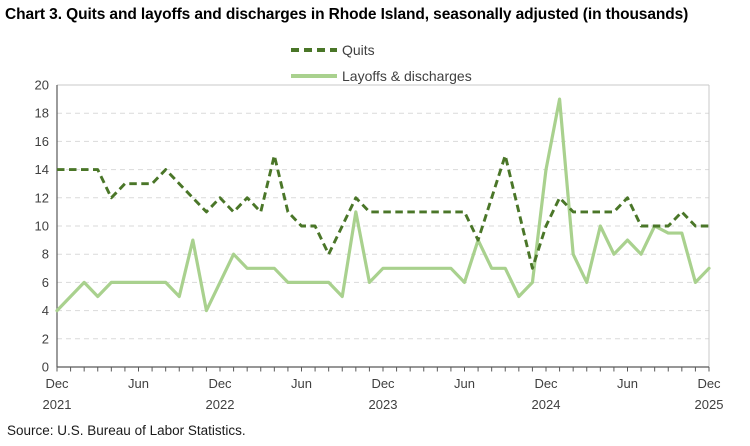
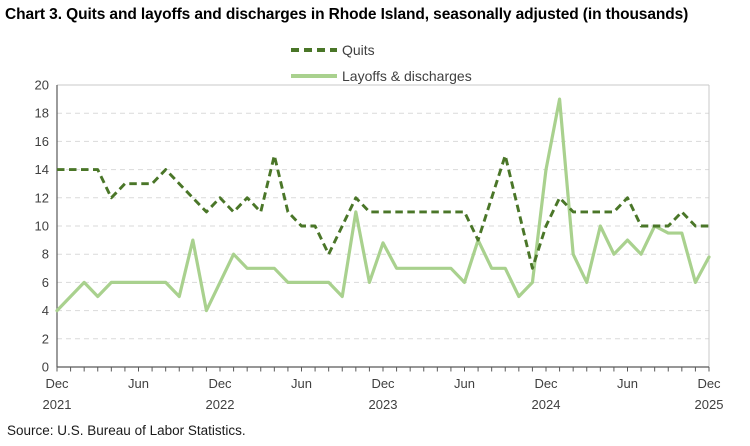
Layoffs & discharges/Dec 2023: 7.0 -> 8.8
Layoffs & discharges/Dec 2025: 7.0 -> 7.8
